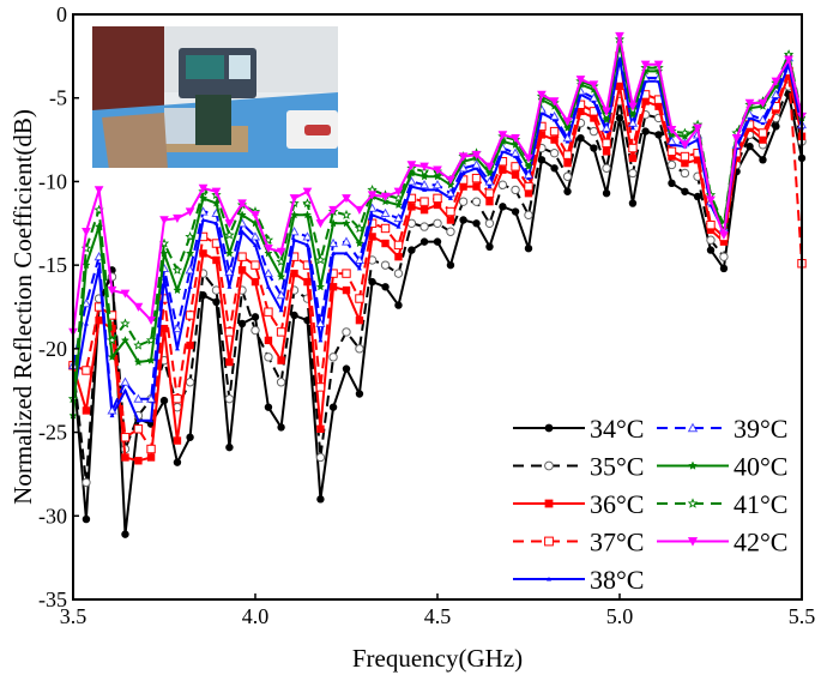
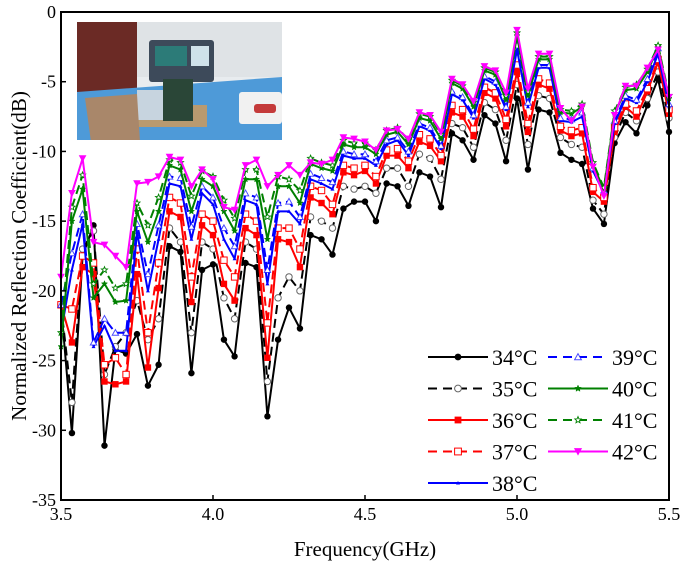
35°C/4.0: -18.9 -> -17.0
37°C/5.0: -2.5 -> -3.8
37°C/5.5: -14.9 -> -7.0
